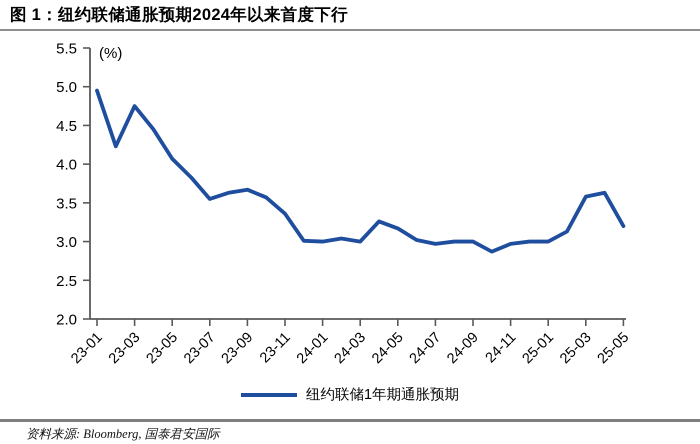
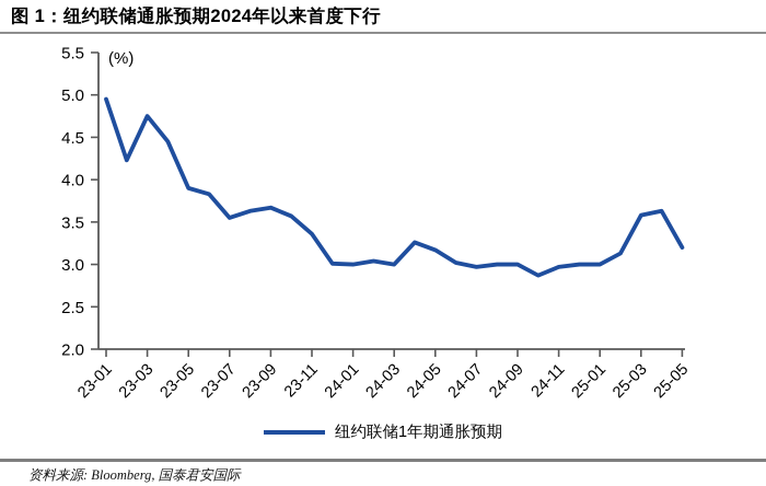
23-05: 4.1 -> 3.9
